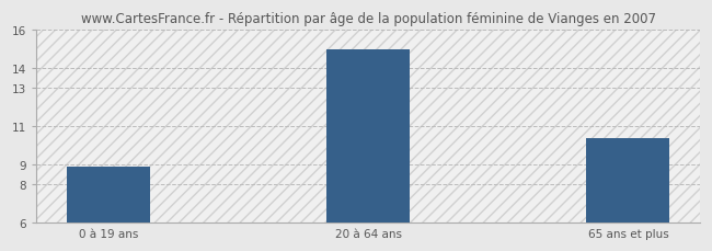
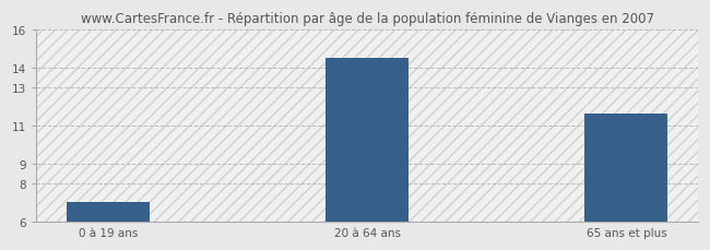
0 à 19 ans: 8.9 -> 7.0
20 à 64 ans: 15.0 -> 14.5
65 ans et plus: 10.4 -> 11.6
